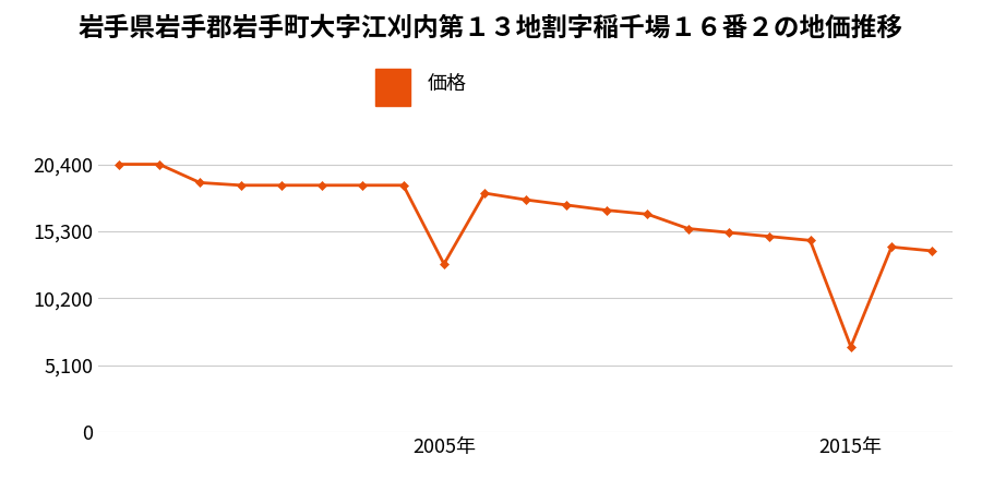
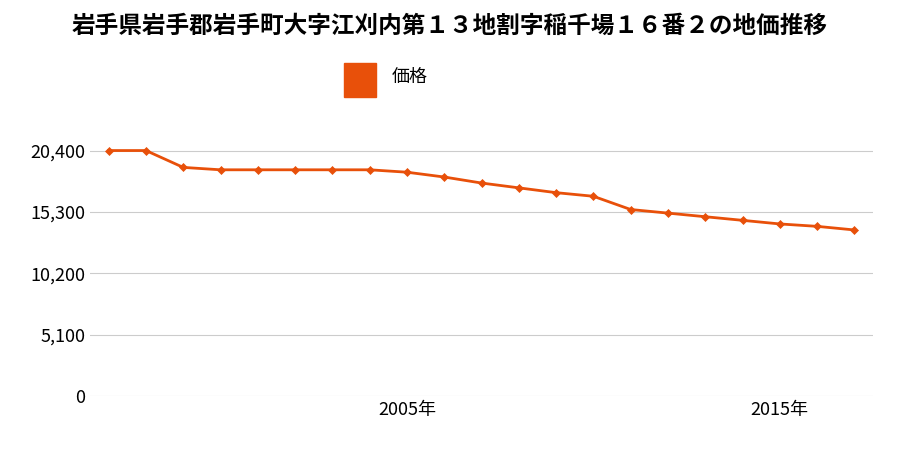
2005年: 12,800 -> 18,600
2015年: 6,500 -> 14,300
